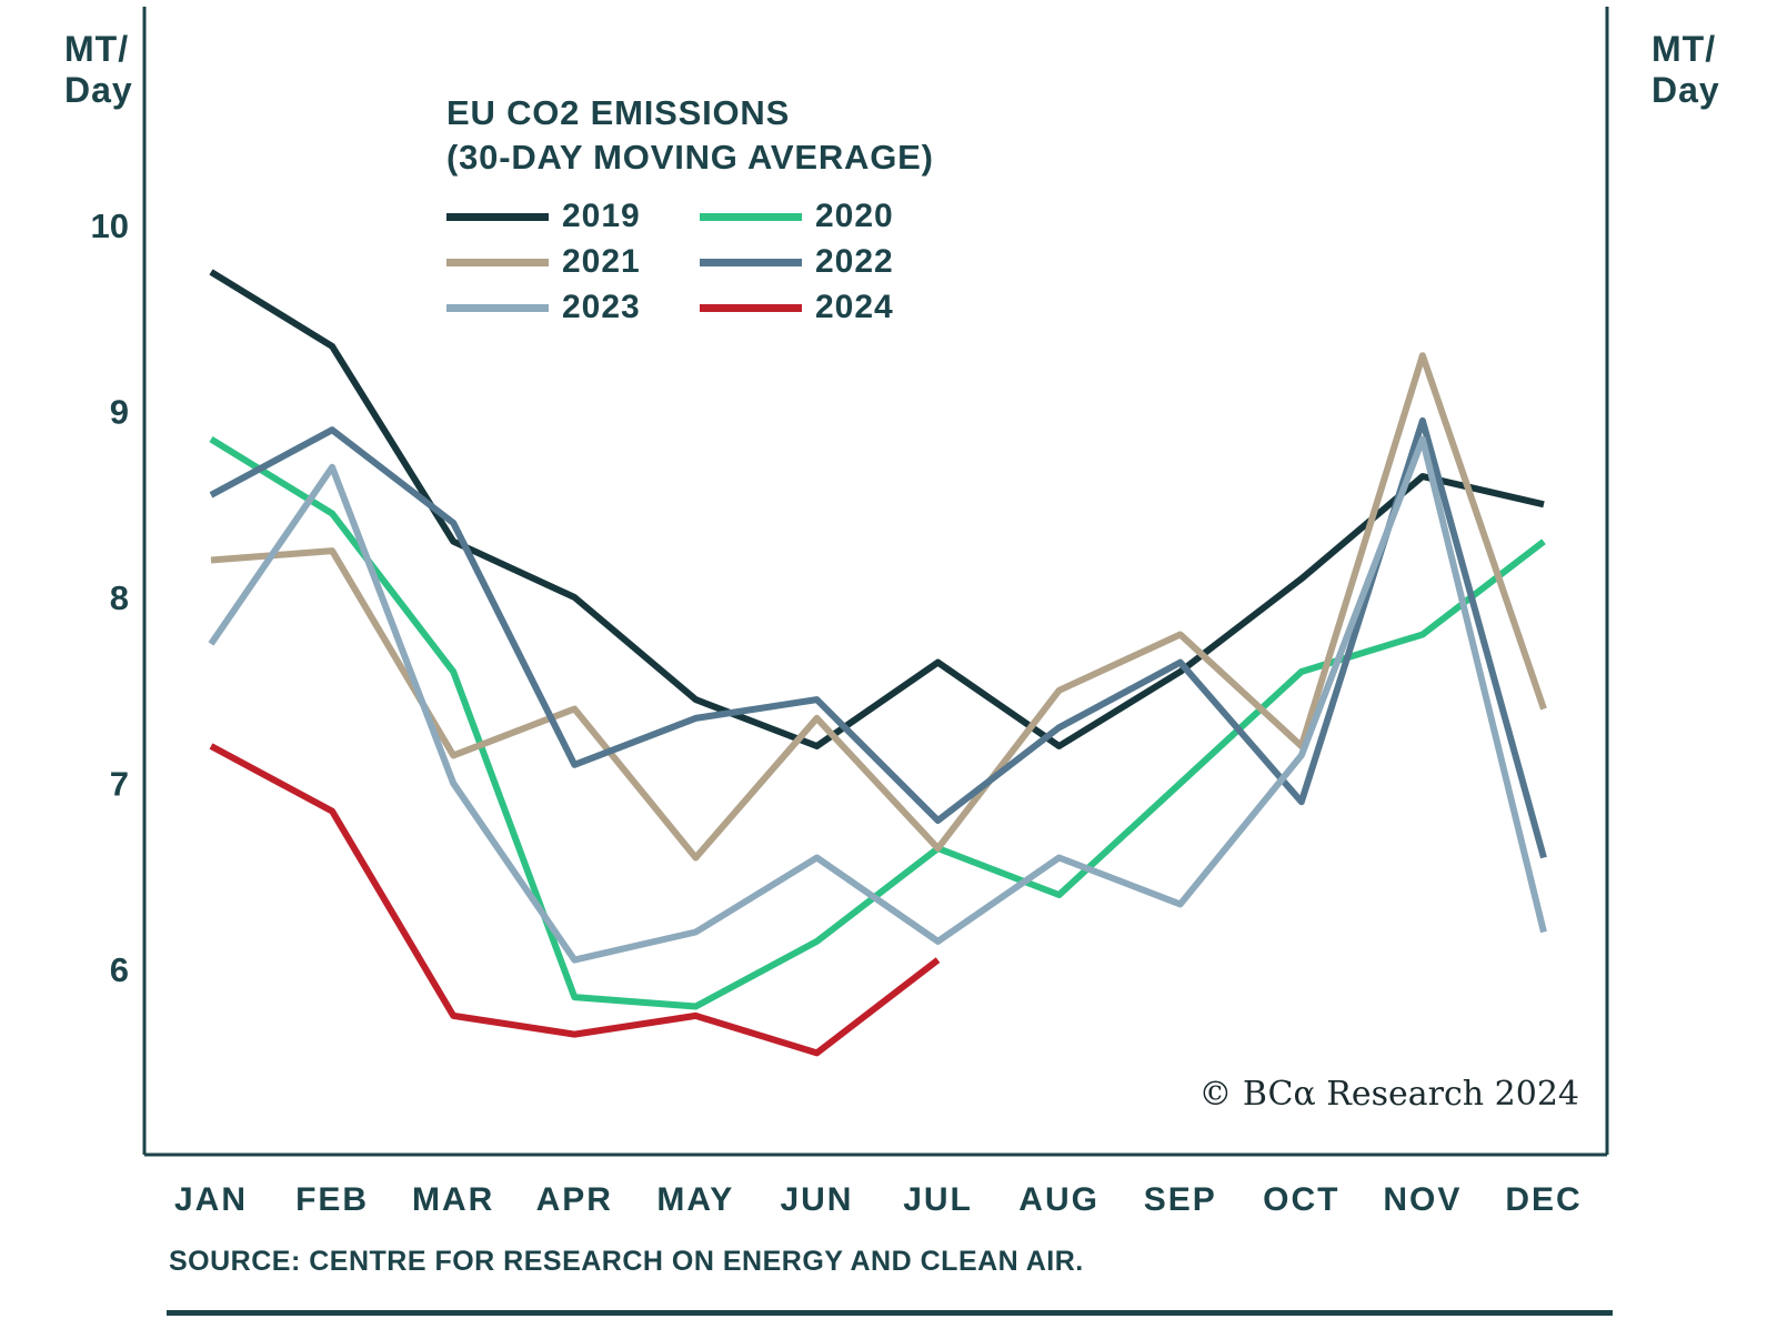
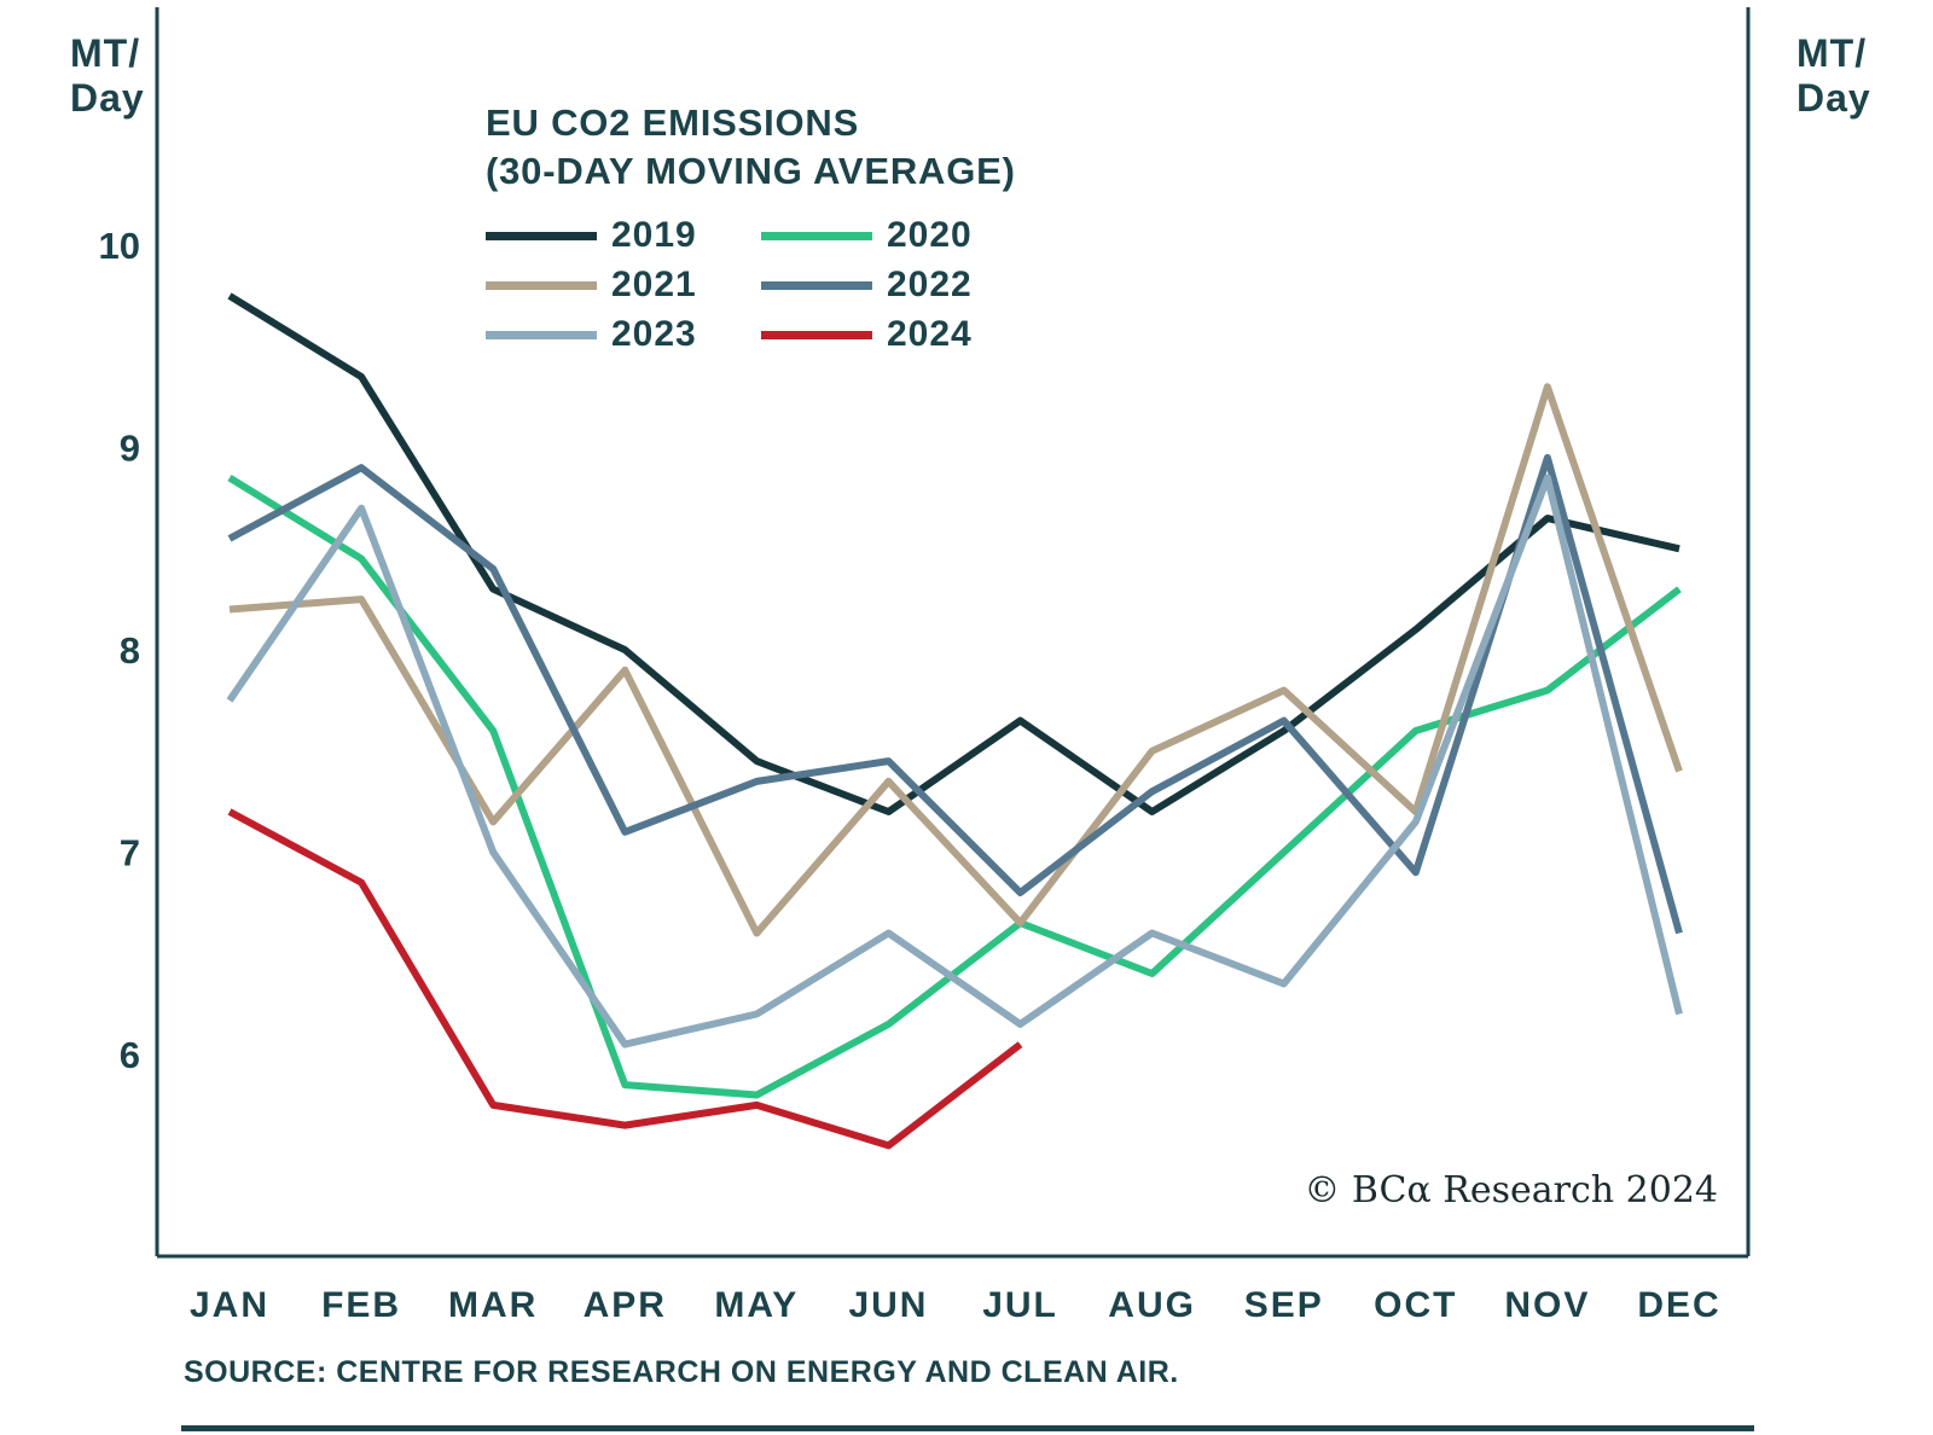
2021/APR: 7.40 -> 7.90
